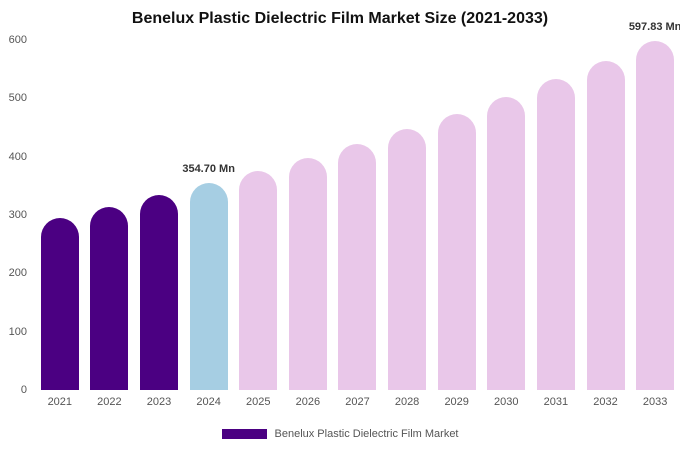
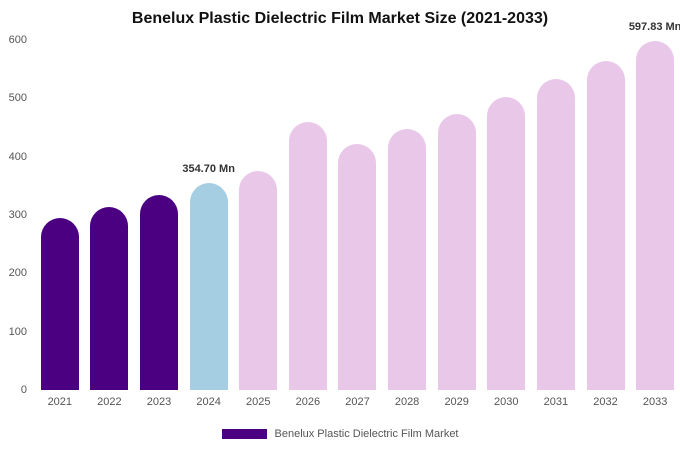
2026: 400 -> 460
